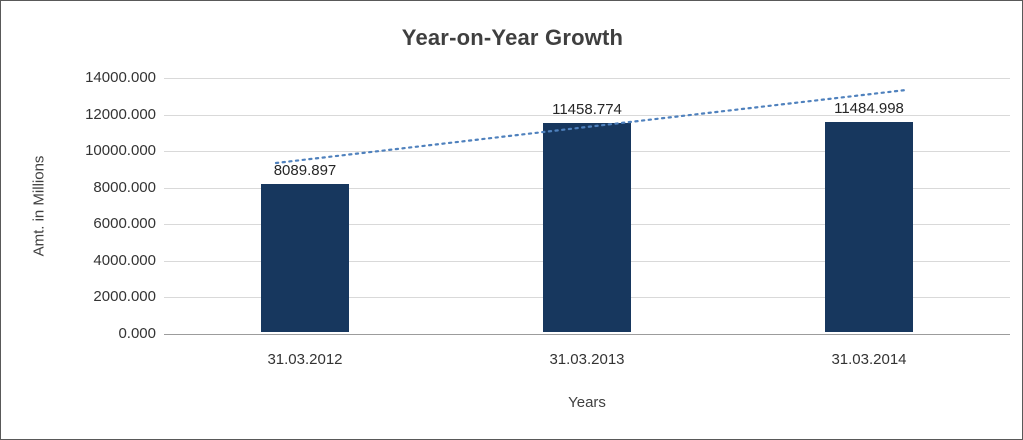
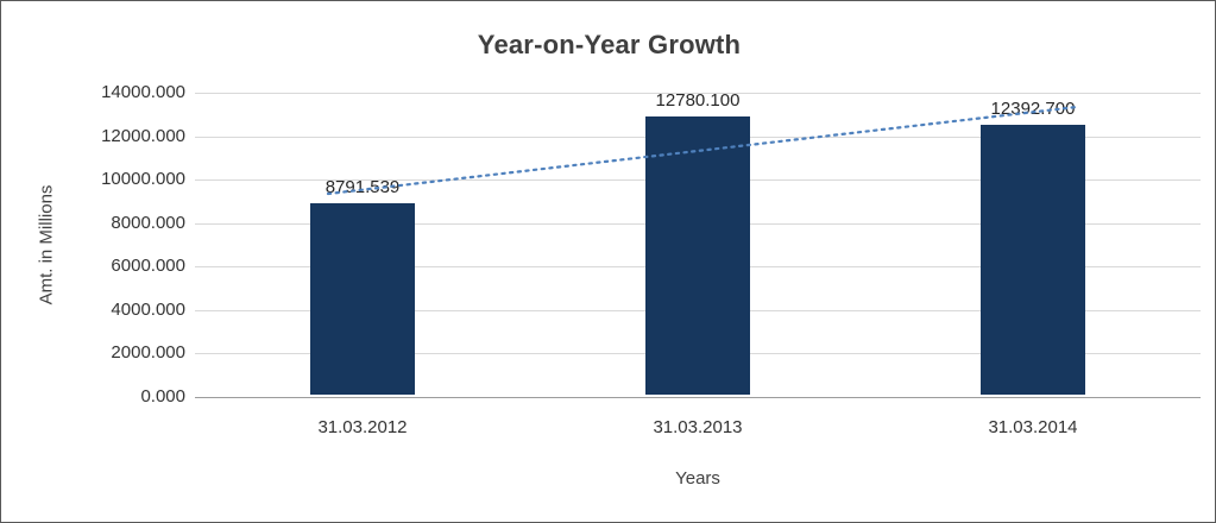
31.03.2012: 8089.897 -> 8791.539
31.03.2013: 11458.774 -> 12780.100
31.03.2014: 11484.998 -> 12392.700
